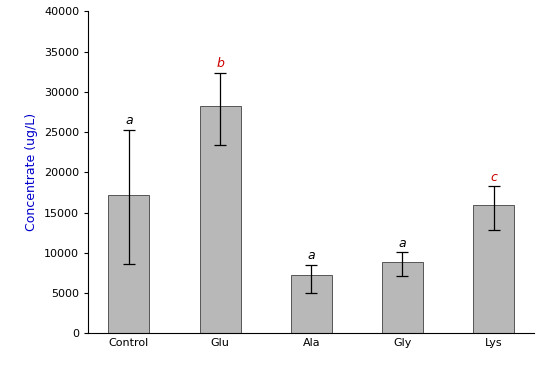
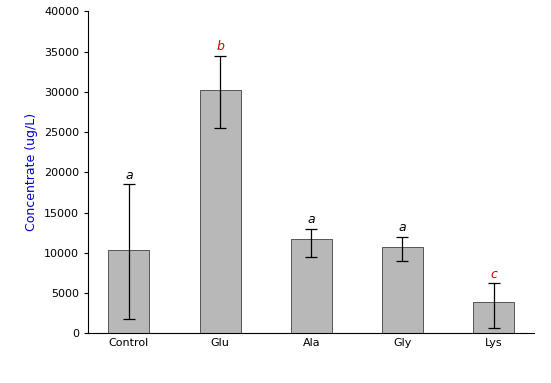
Control: 17200 -> 10400
Glu: 28200 -> 30300
Ala: 7200 -> 11700
Gly: 8800 -> 10700
Lys: 16000 -> 3900
